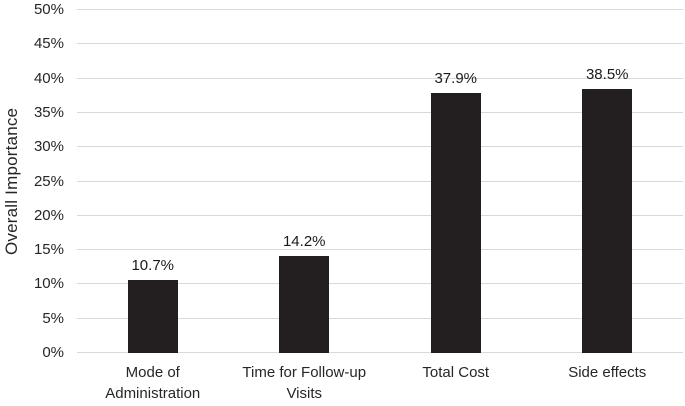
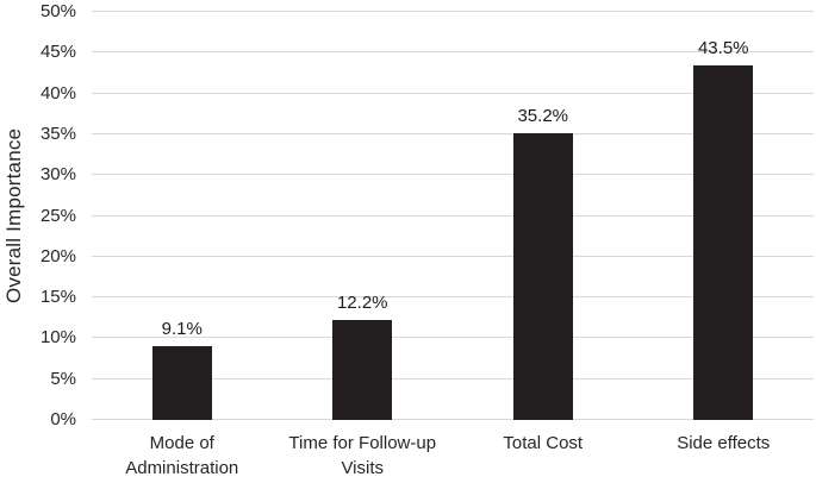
Mode of Administration: 10.7% -> 9.1%
Time for Follow-up Visits: 14.2% -> 12.2%
Total Cost: 37.9% -> 35.2%
Side effects: 38.5% -> 43.5%
